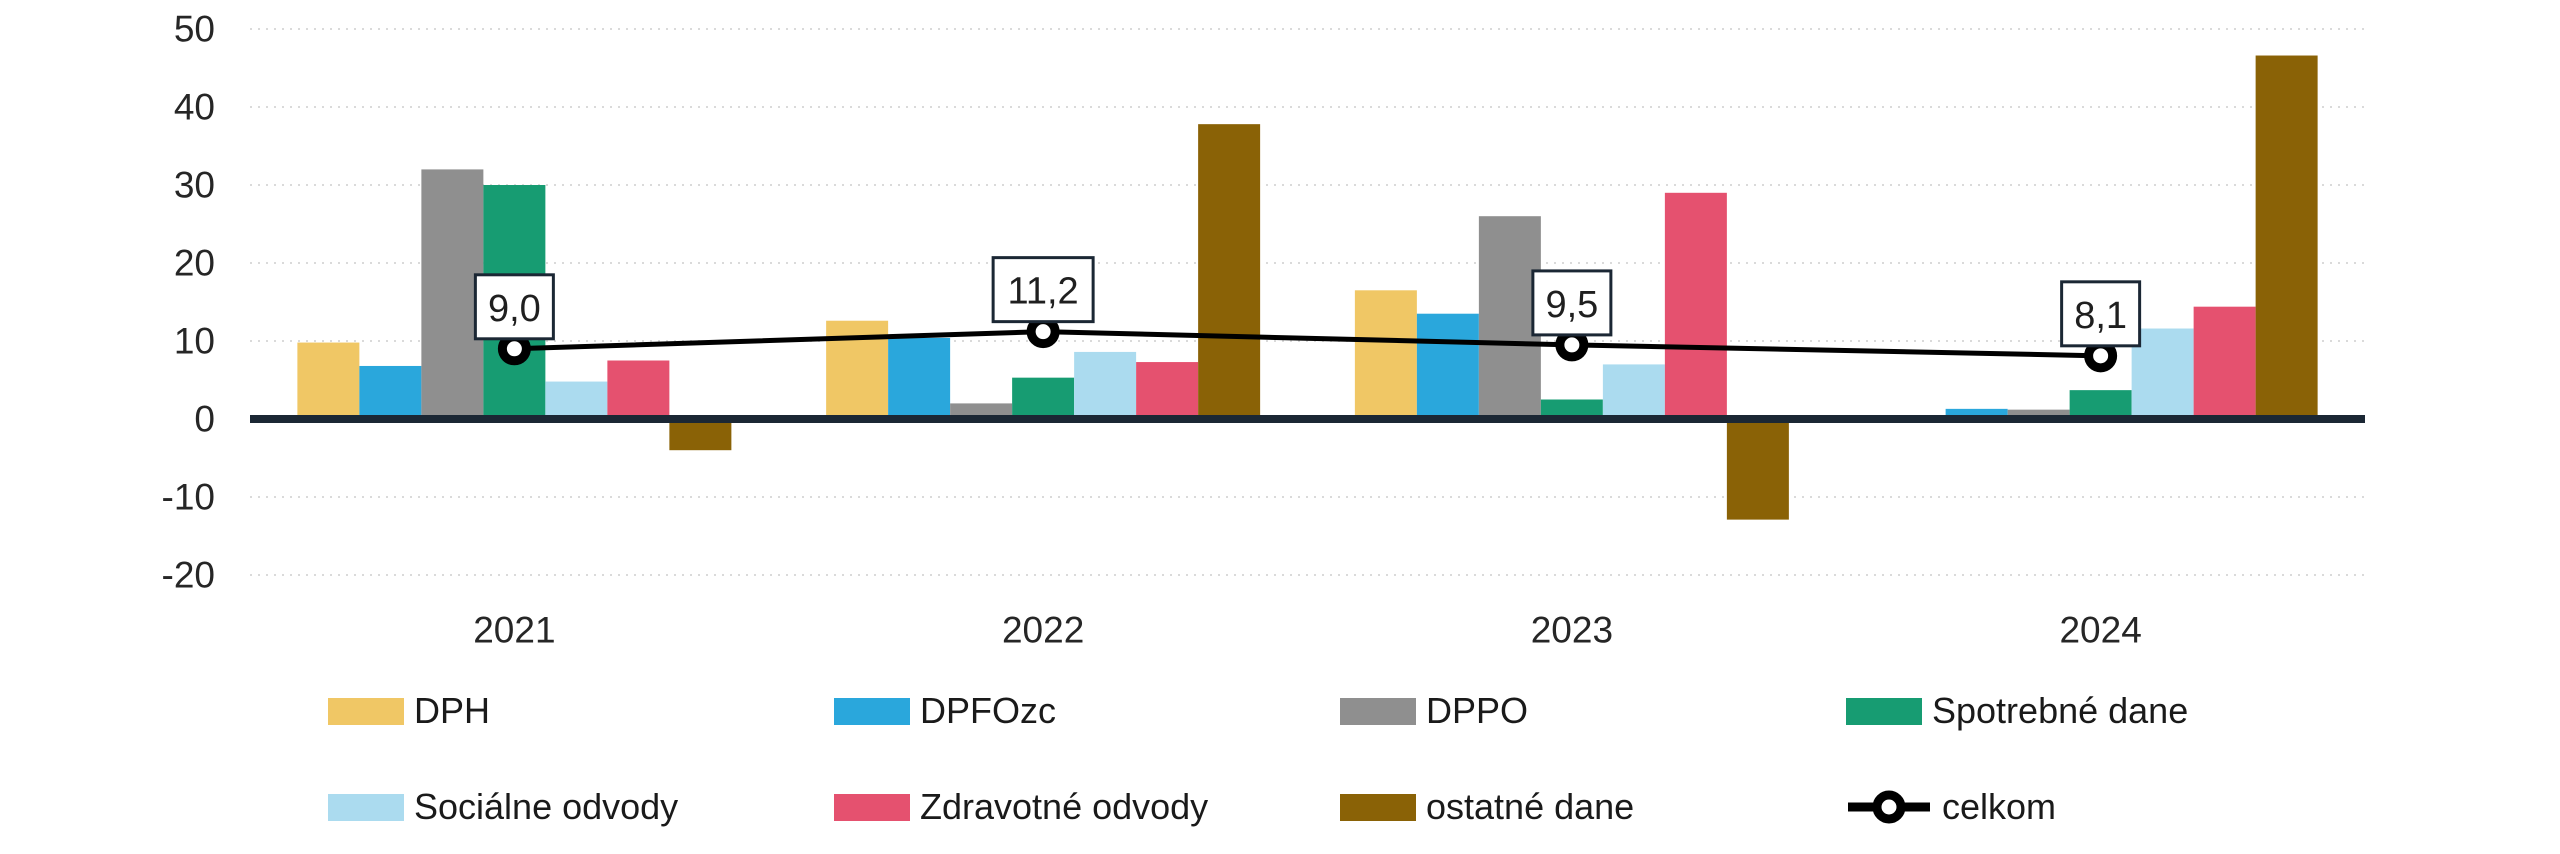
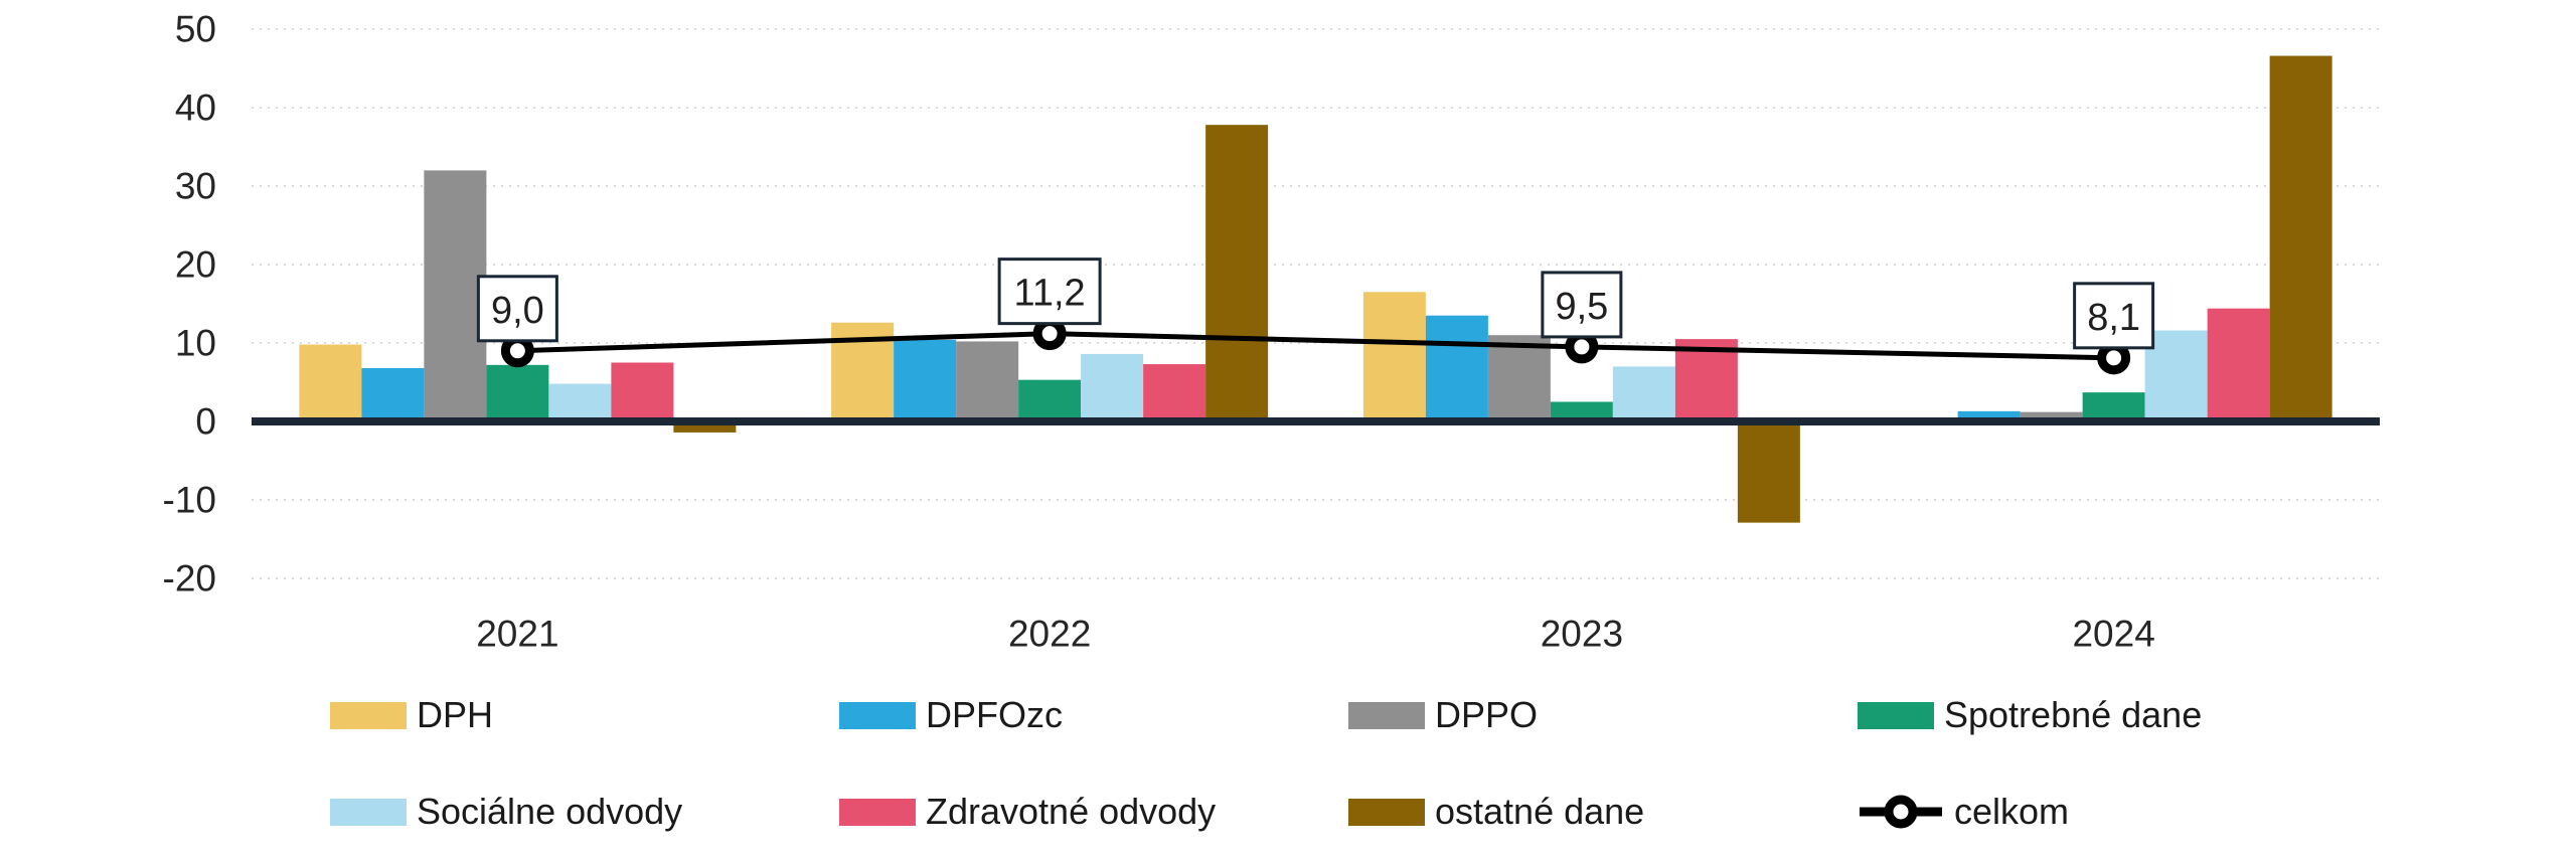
Spotrebné dane/2021: 30 -> 7
ostatné dane/2021: -4 -> -1
DPPO/2022: 2 -> 10
DPPO/2023: 26 -> 11
Zdravotné odvody/2023: 29 -> 10
